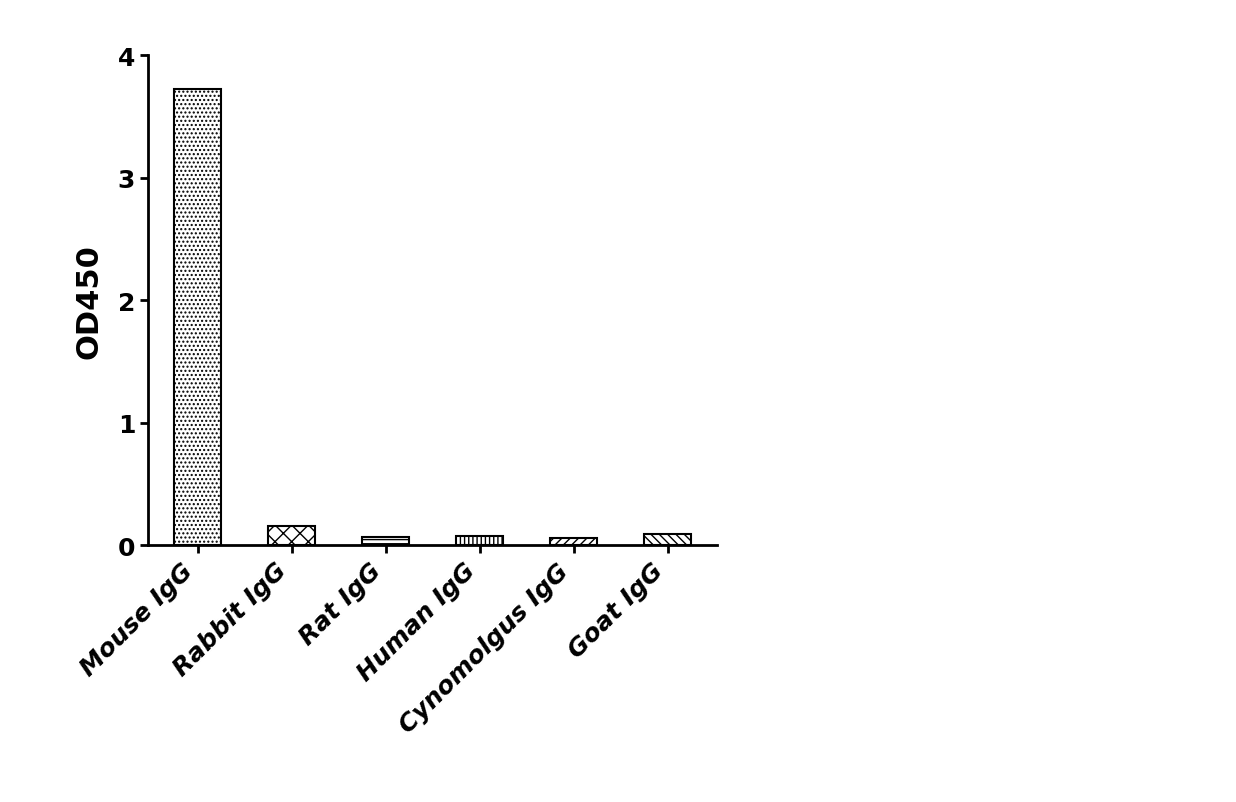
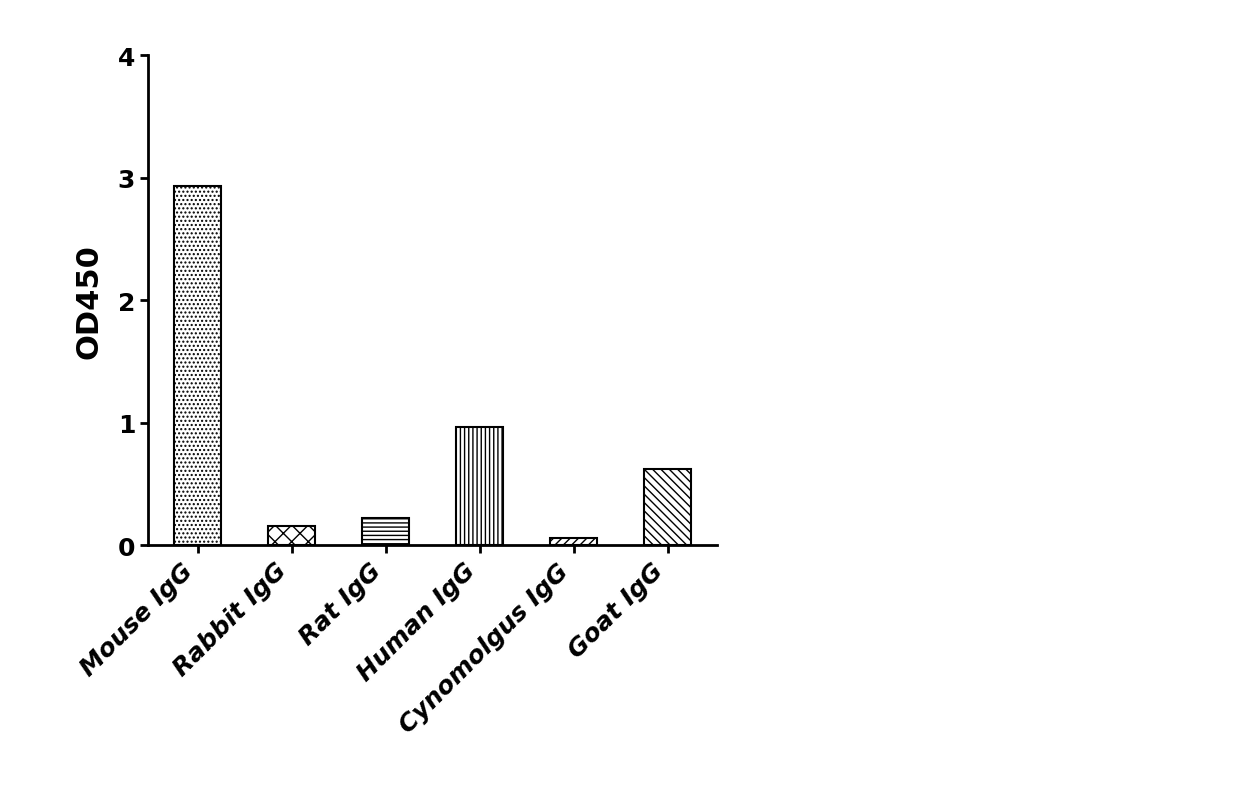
Mouse IgG: 3.72 -> 2.93
Rat IgG: 0.07 -> 0.22
Human IgG: 0.07 -> 0.96
Goat IgG: 0.09 -> 0.62
